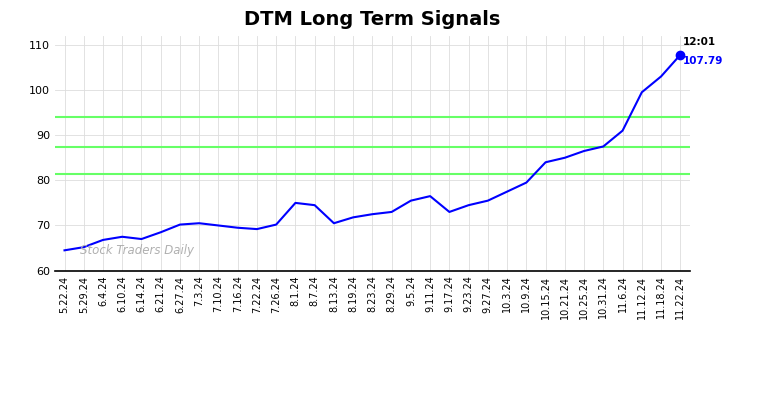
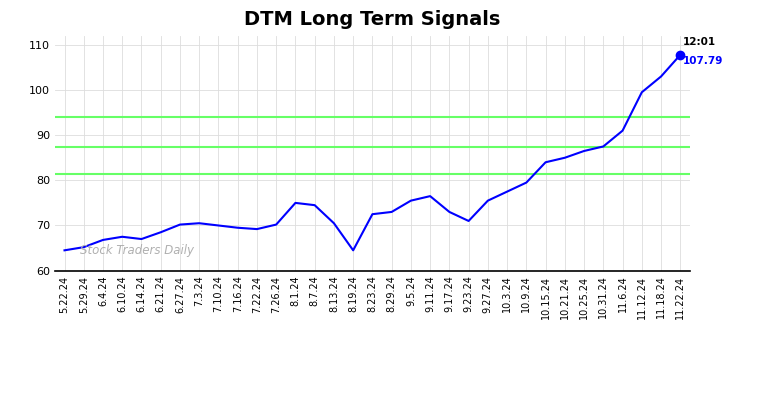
8.19.24: 71.8 -> 64.5
9.23.24: 74.5 -> 71.0
